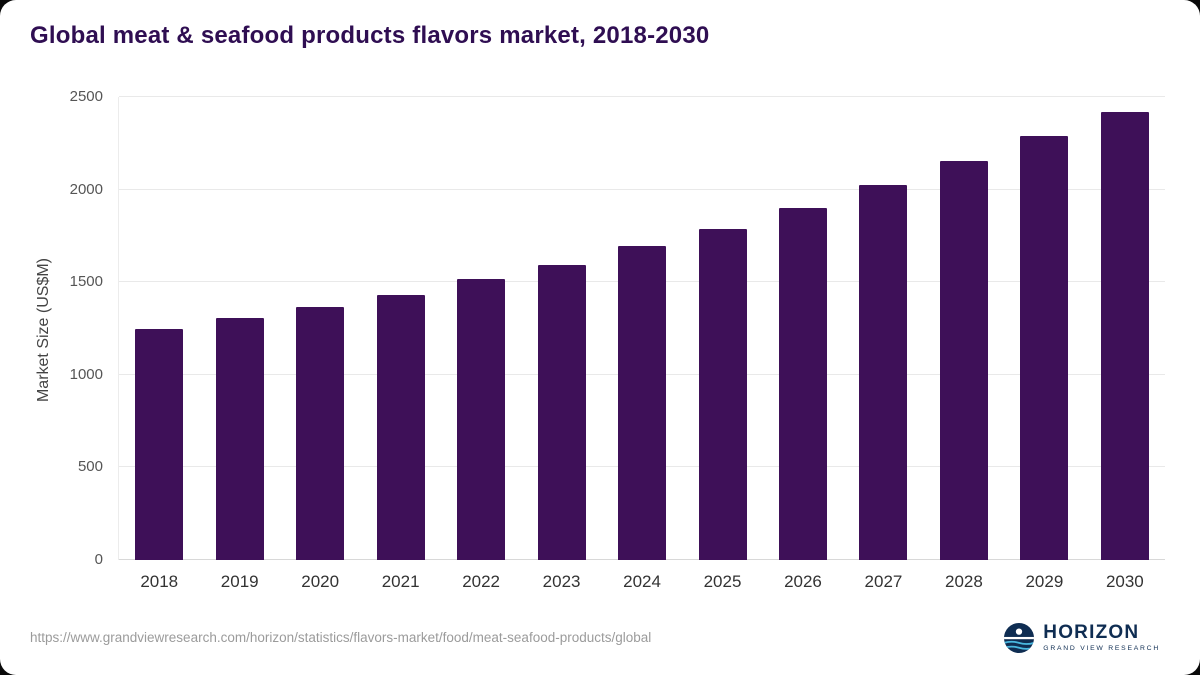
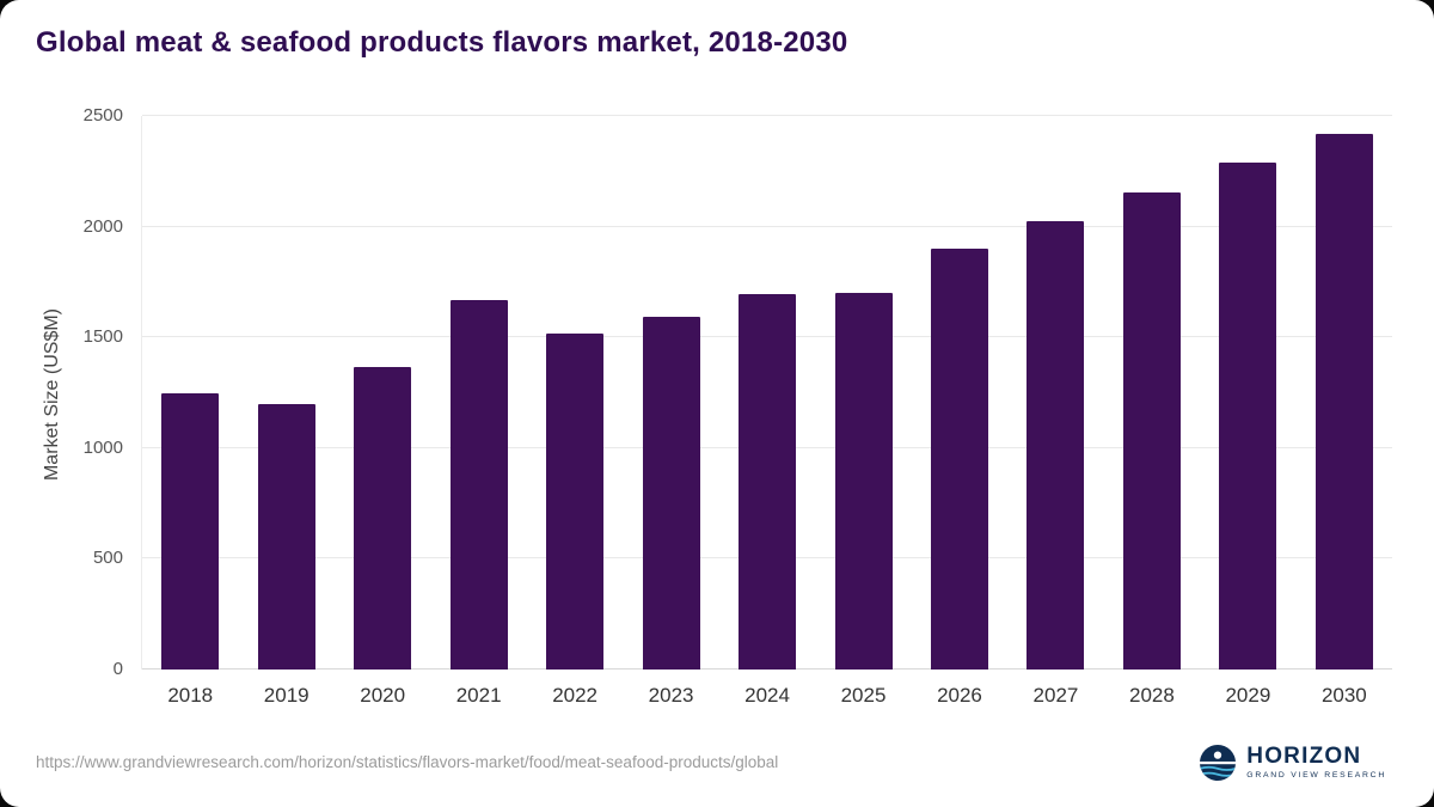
2019: 1300 -> 1200
2021: 1430 -> 1670
2025: 1790 -> 1700
